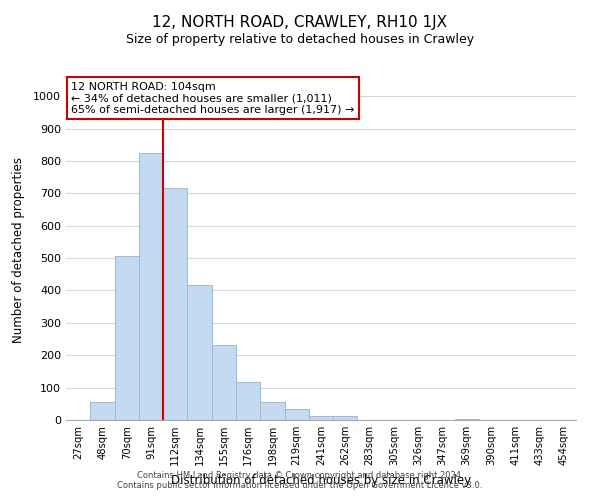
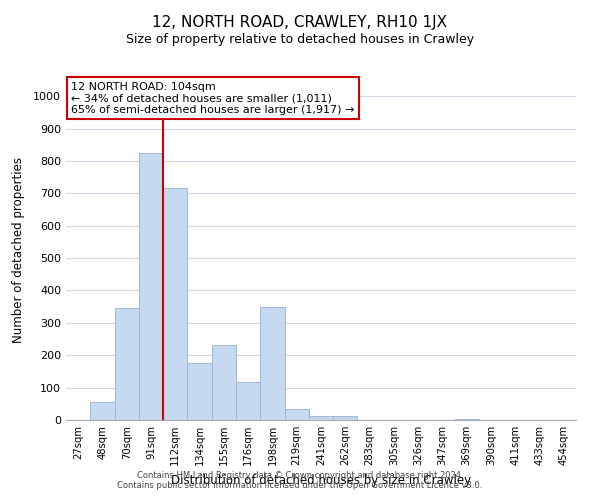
70sqm: 505 -> 345
134sqm: 418 -> 175
198sqm: 57 -> 350
